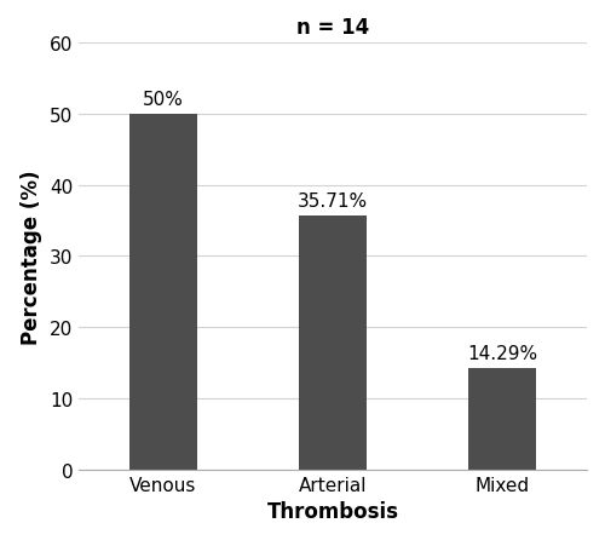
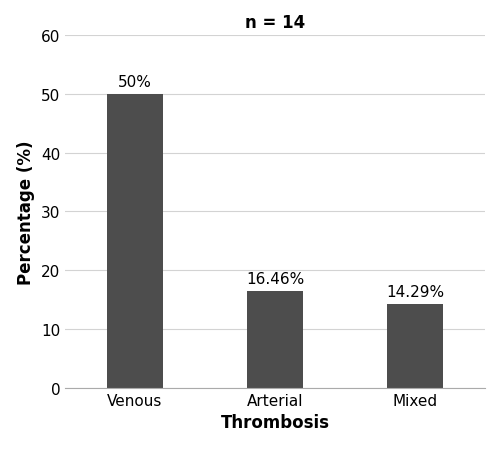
Arterial: 35.71% -> 16.46%
